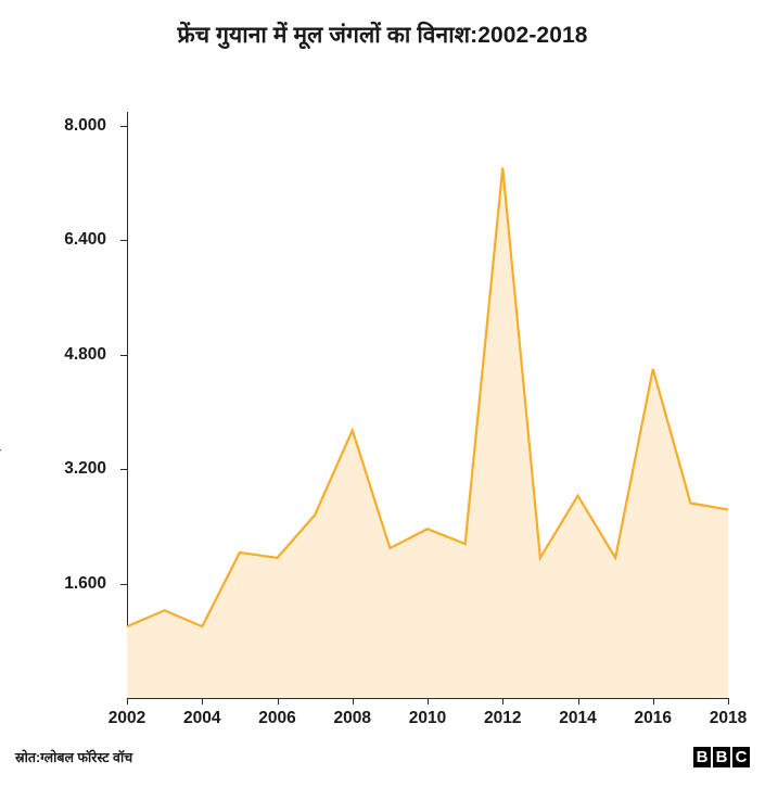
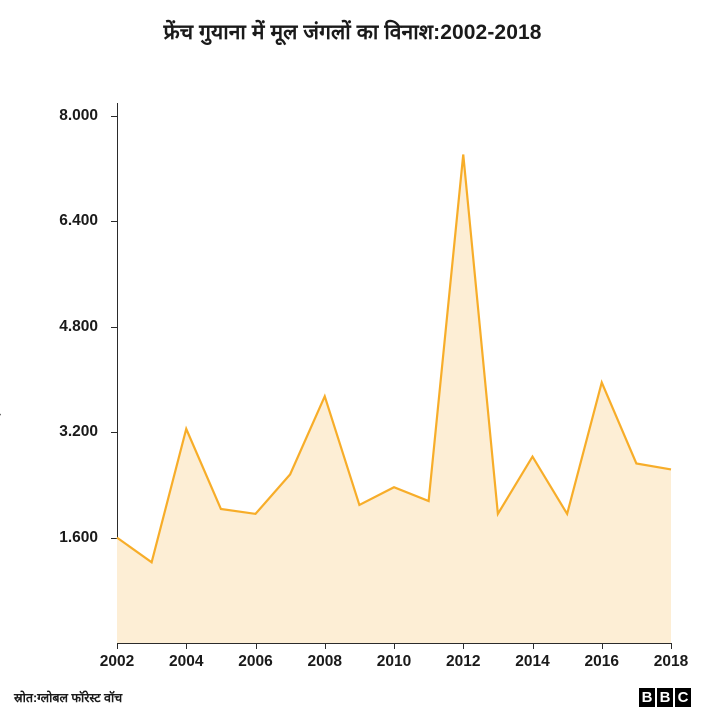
2002: 1000 -> 1600
2004: 1000 -> 3200
2016: 4600 -> 4000
